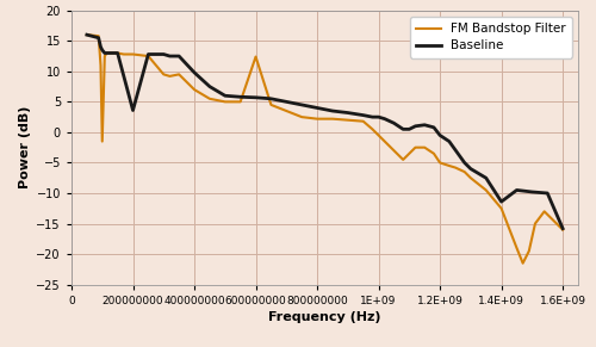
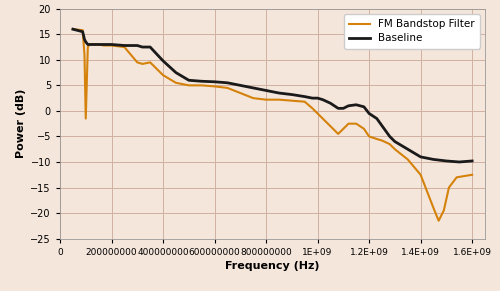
Baseline/200000000: 3.6 -> 13.0
FM Bandstop Filter/600000000: 12.4 -> 4.8
Baseline/1.4E+09: -11.4 -> -9.0
FM Bandstop Filter/1.6E+09: -16.0 -> -12.5
Baseline/1.6E+09: -15.8 -> -9.8
